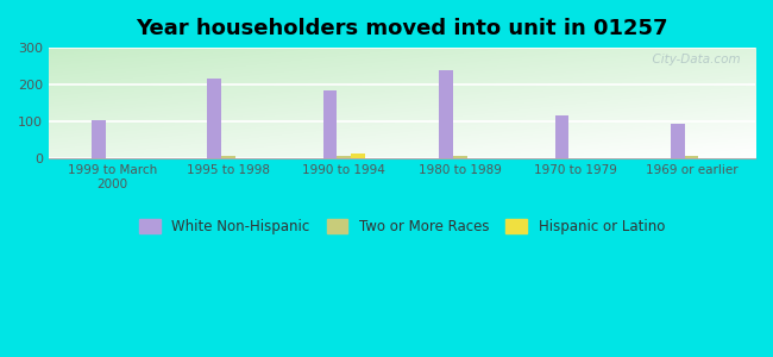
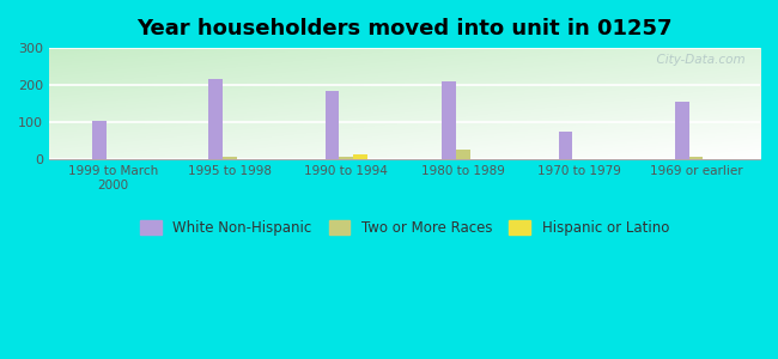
White Non-Hispanic/1980 to 1989: 238 -> 210
Two or More Races/1980 to 1989: 7 -> 25
White Non-Hispanic/1970 to 1979: 116 -> 75
White Non-Hispanic/1969 or earlier: 93 -> 155
